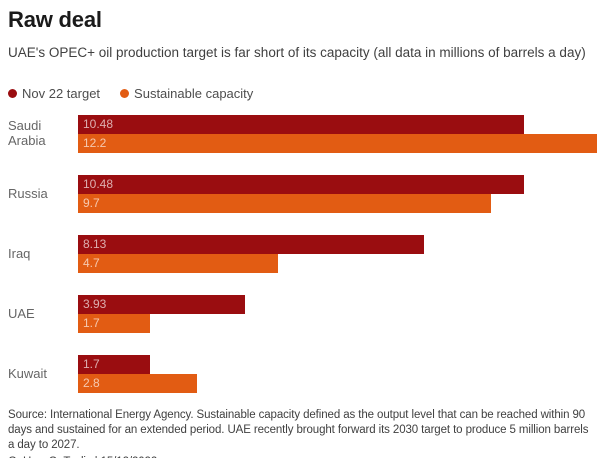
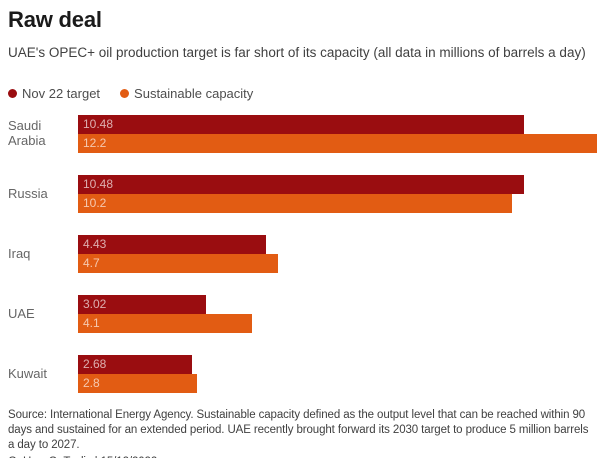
Sustainable capacity/Russia: 9.7 -> 10.2
Nov 22 target/Iraq: 8.13 -> 4.43
Nov 22 target/UAE: 3.93 -> 3.02
Sustainable capacity/UAE: 1.7 -> 4.1
Nov 22 target/Kuwait: 1.7 -> 2.68
